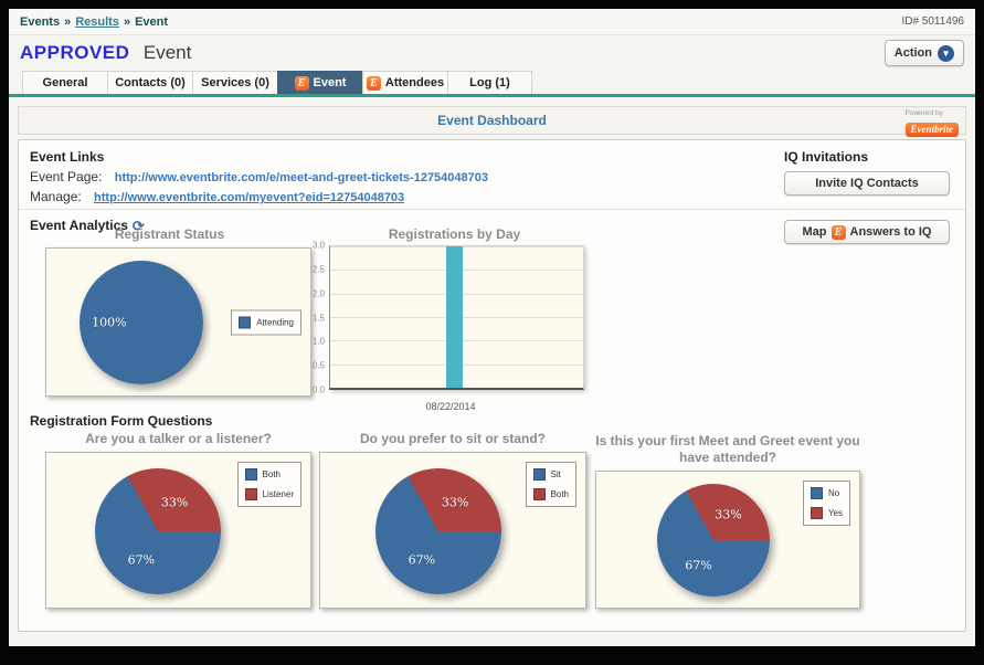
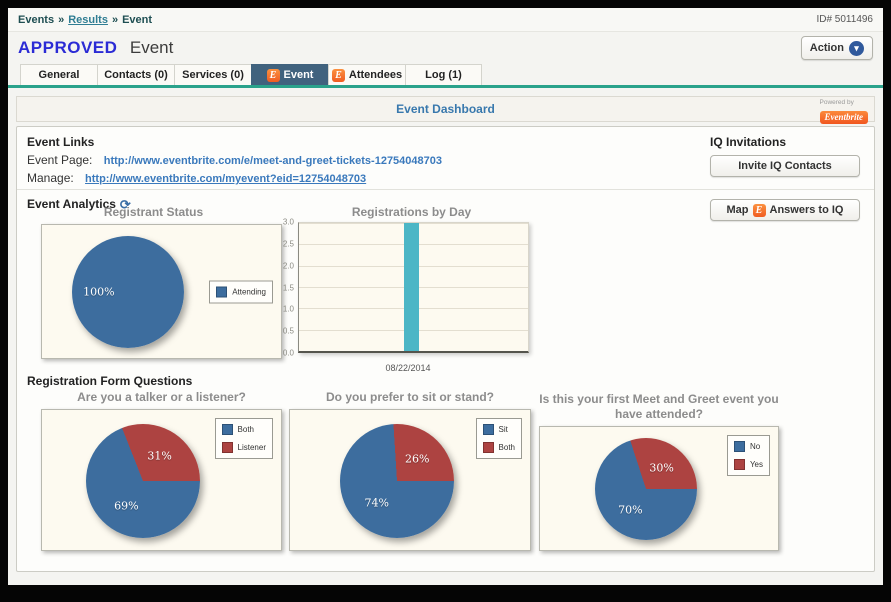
Are you a talker or a listener?/Both: 67% -> 69%
Are you a talker or a listener?/Listener: 33% -> 31%
Do you prefer to sit or stand?/Sit: 67% -> 74%
Do you prefer to sit or stand?/Both: 33% -> 26%
Is this your first Meet and Greet event you have attended?/No: 67% -> 70%
Is this your first Meet and Greet event you have attended?/Yes: 33% -> 30%
